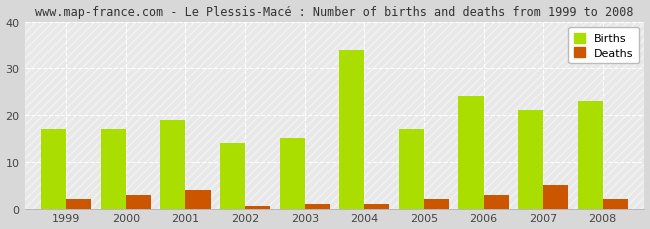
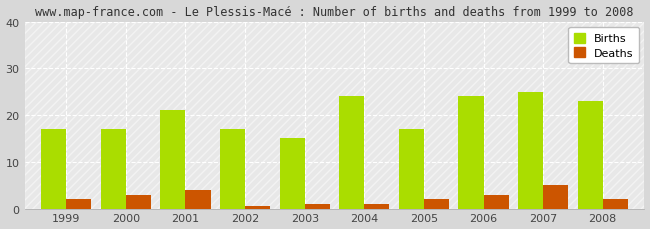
Births/2001: 19 -> 21
Births/2002: 14 -> 17
Births/2004: 34 -> 24
Births/2007: 21 -> 25
